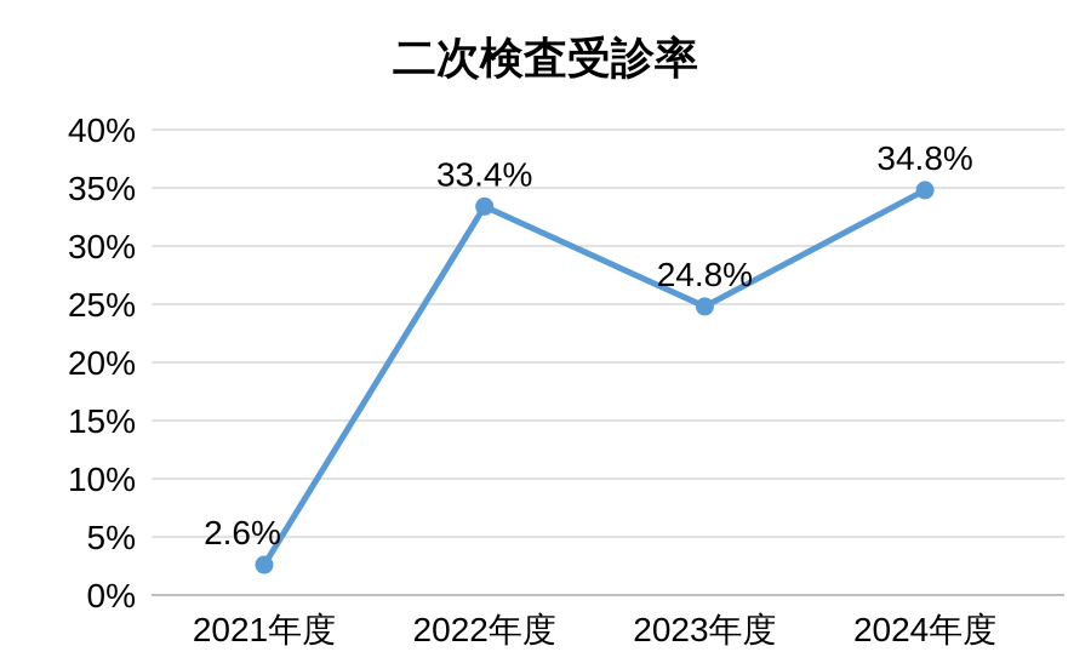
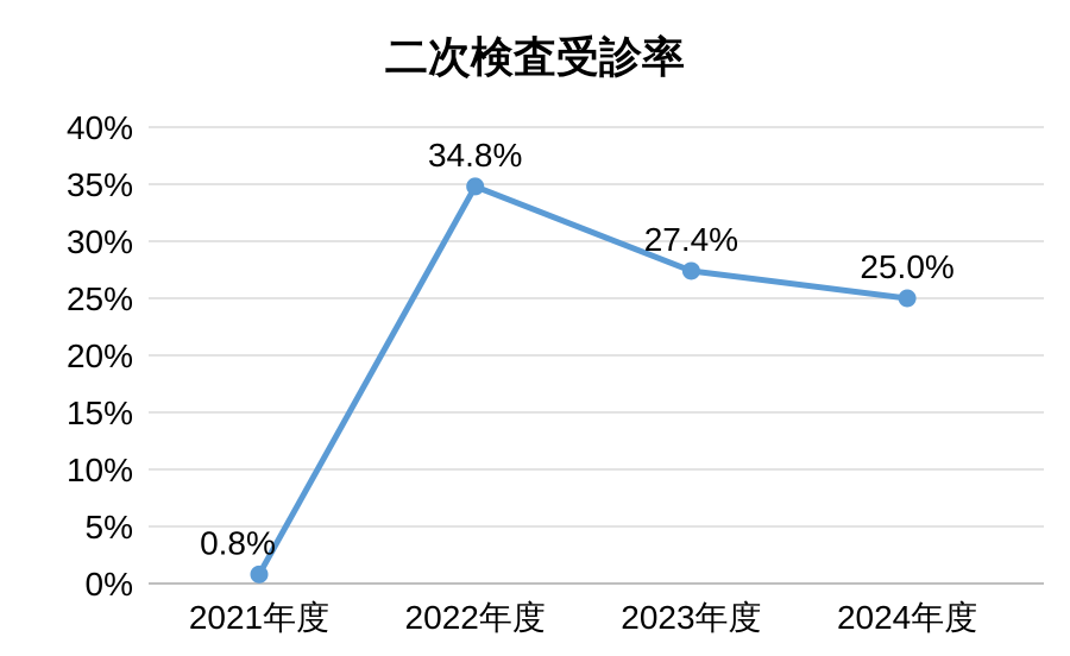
2021年度: 2.6% -> 0.8%
2022年度: 33.4% -> 34.8%
2023年度: 24.8% -> 27.4%
2024年度: 34.8% -> 25.0%
